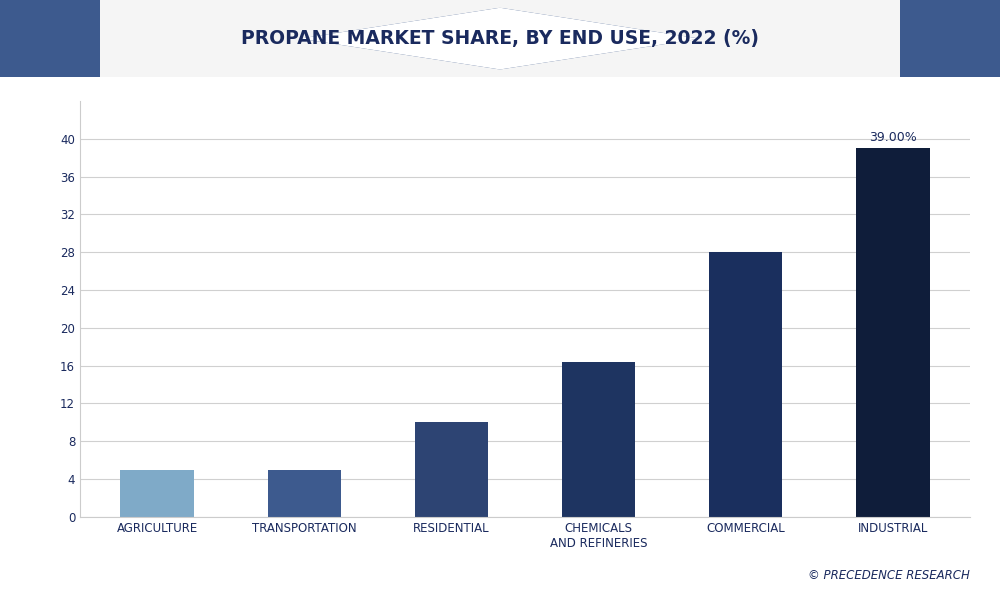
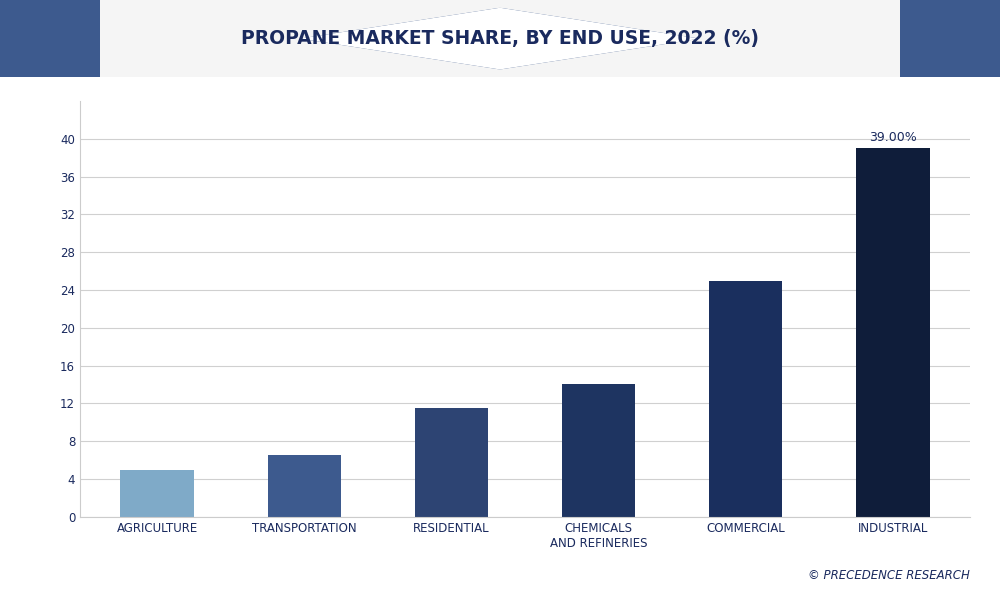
TRANSPORTATION: 5.0 -> 6.5
RESIDENTIAL: 10.0 -> 11.5
CHEMICALS AND REFINERIES: 16.4 -> 14.0
COMMERCIAL: 28.0 -> 25.0
